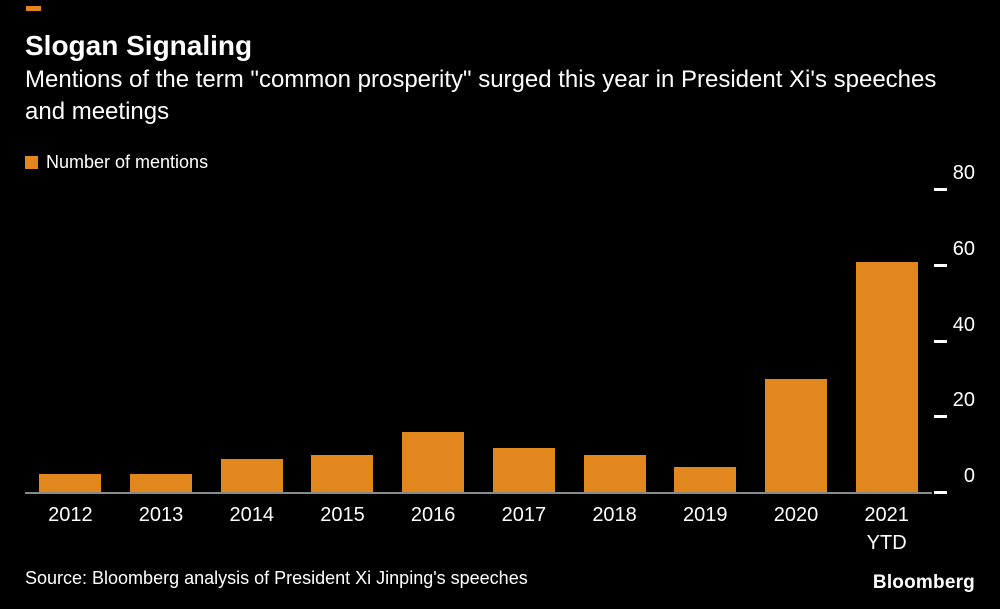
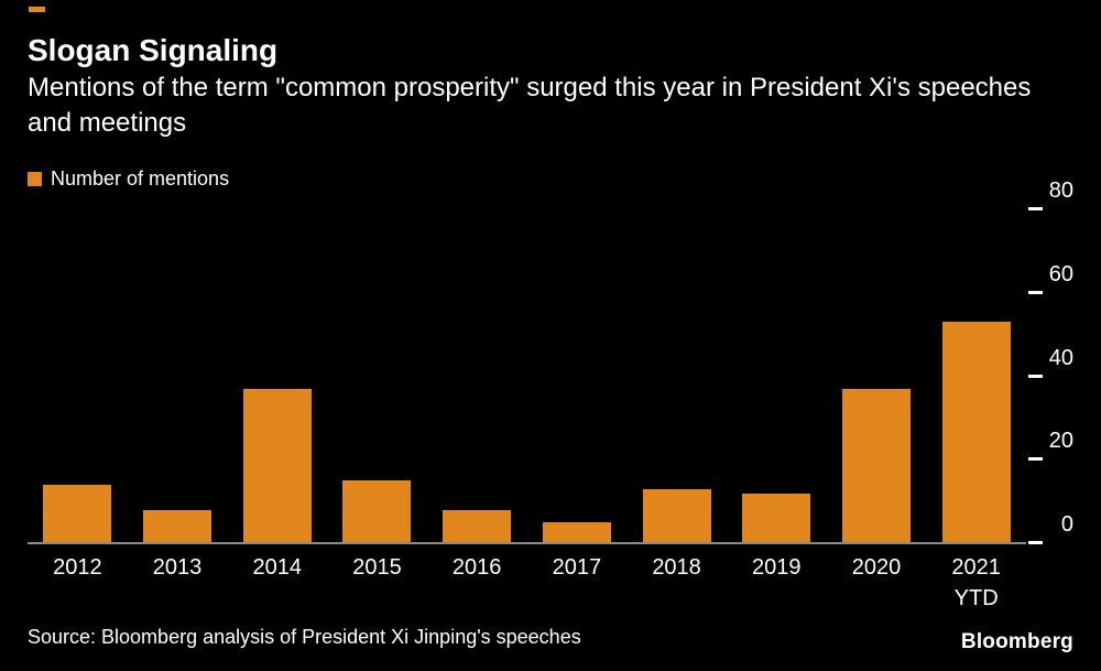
2012: 5 -> 14
2013: 5 -> 8
2014: 9 -> 37
2015: 10 -> 15
2016: 16 -> 8
2017: 12 -> 5
2018: 10 -> 13
2019: 7 -> 12
2020: 30 -> 37
2021 YTD: 61 -> 53
